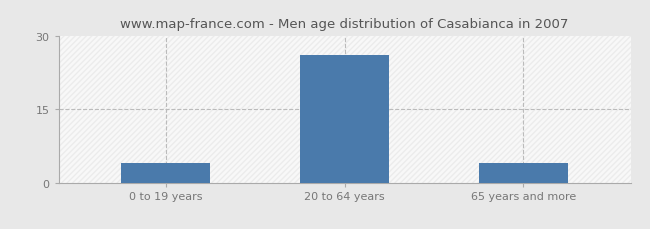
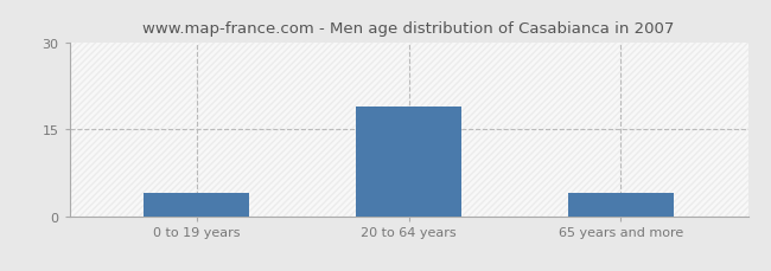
20 to 64 years: 26 -> 19
